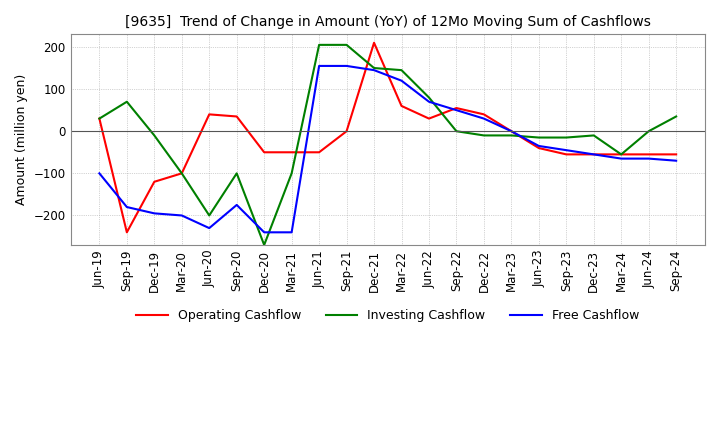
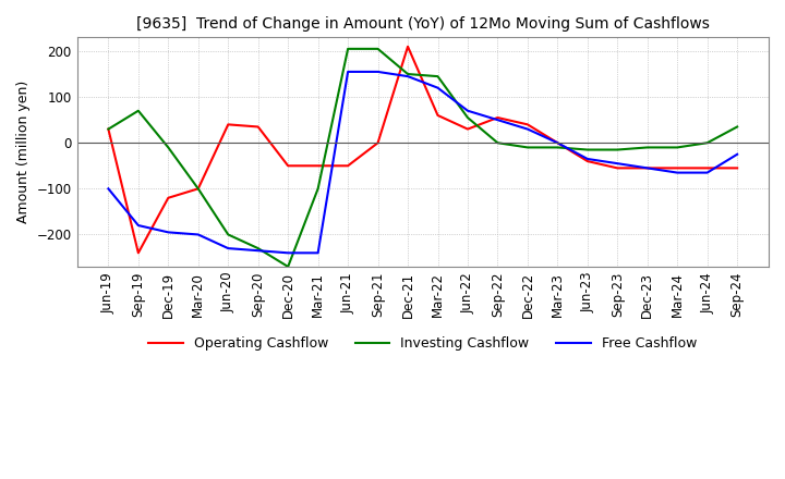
Investing Cashflow/Sep-20: -100 -> -230
Free Cashflow/Sep-20: -175 -> -235
Investing Cashflow/Jun-22: 80 -> 55
Investing Cashflow/Mar-24: -55 -> -10
Free Cashflow/Sep-24: -70 -> -25
